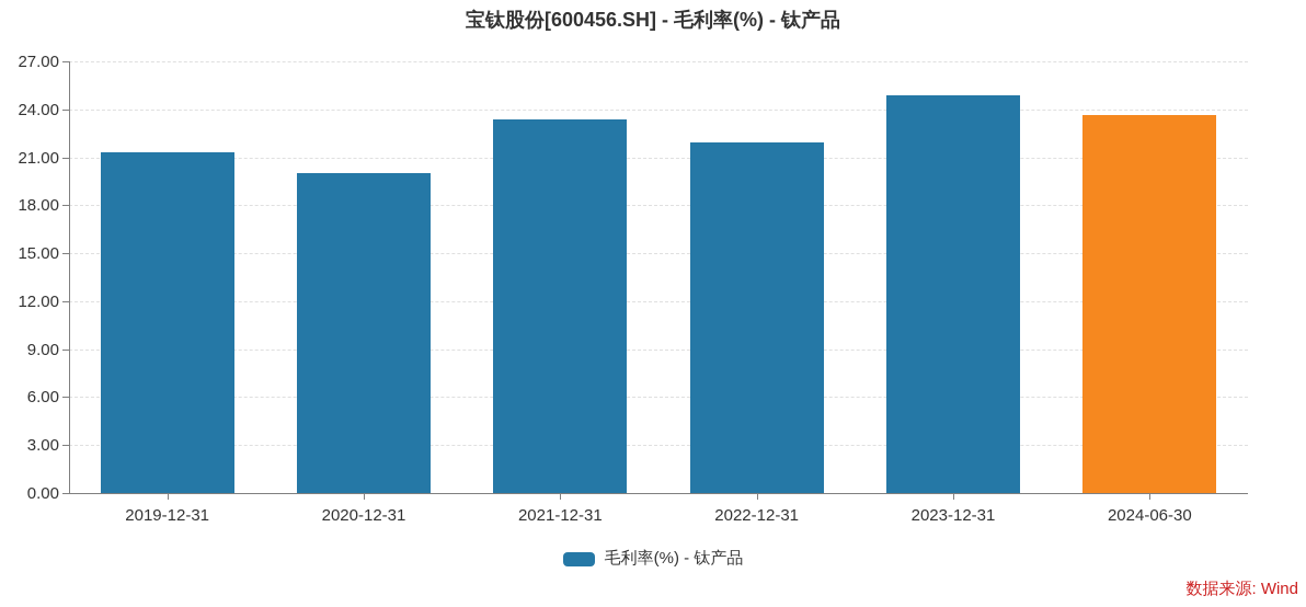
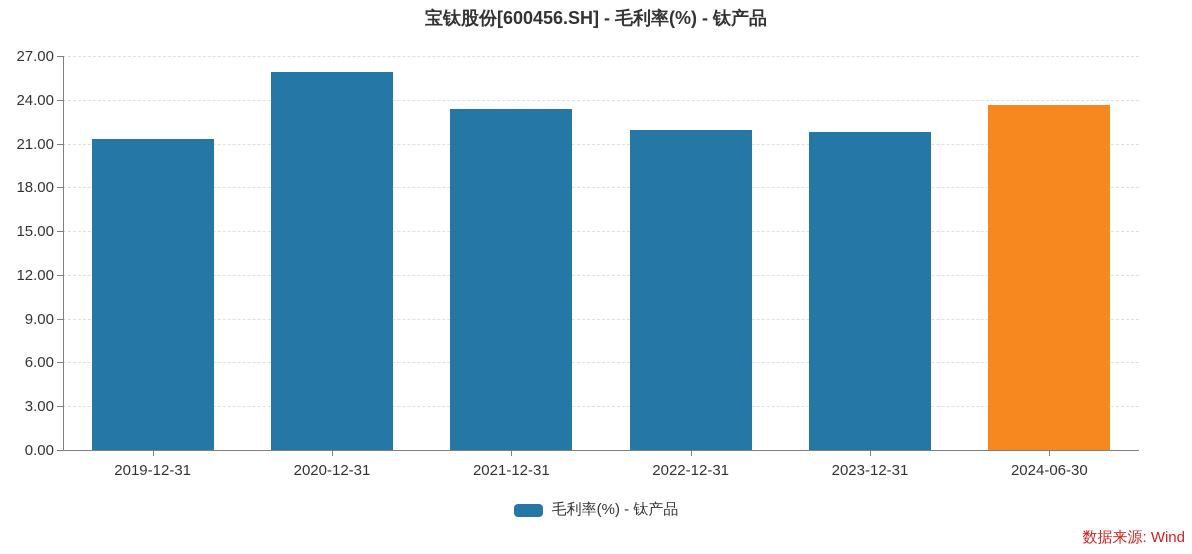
2020-12-31: 20.0 -> 25.9
2023-12-31: 24.9 -> 21.8
